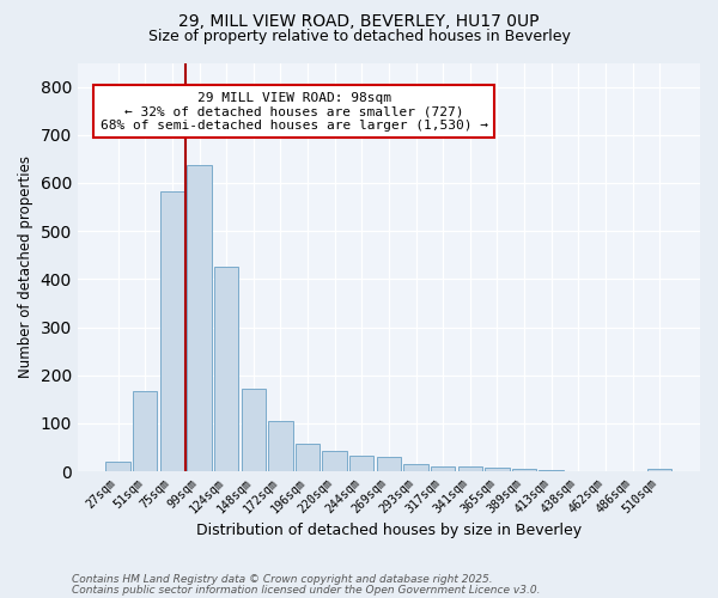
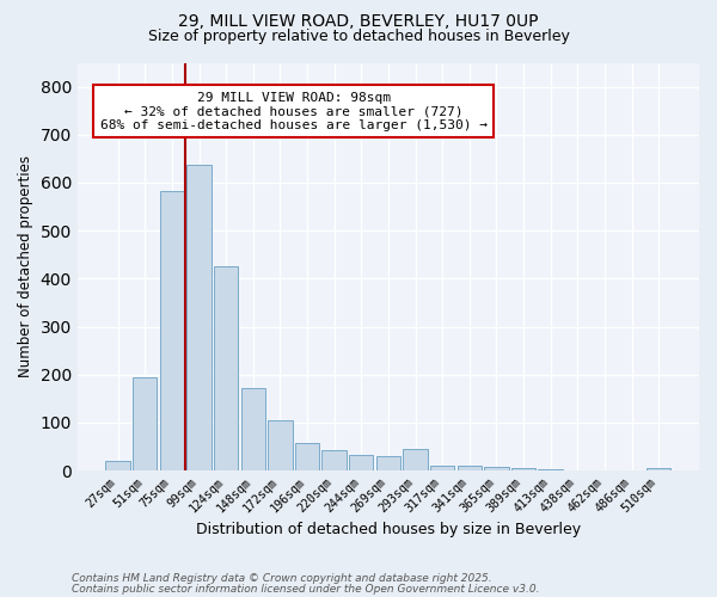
51sqm: 168 -> 195
293sqm: 14 -> 45
